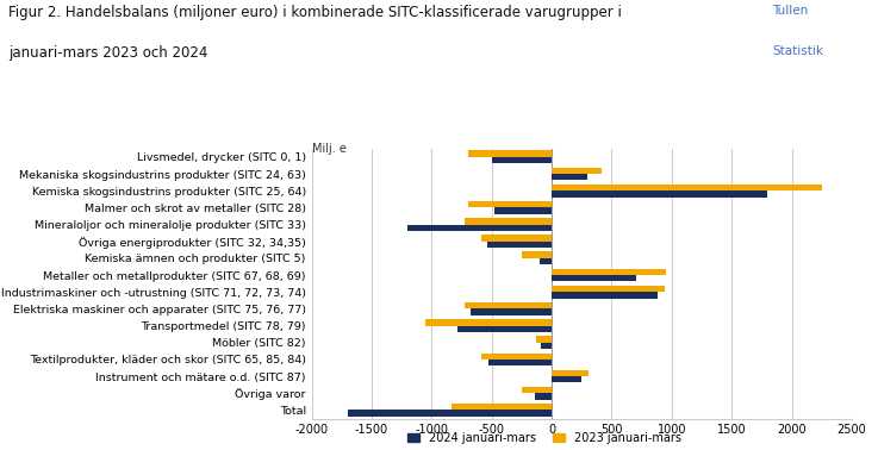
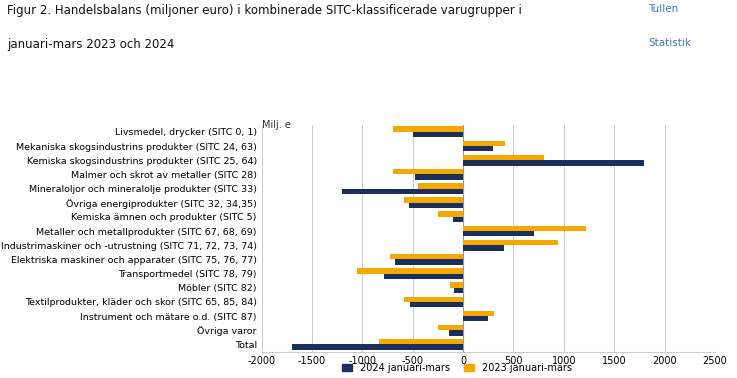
2023 januari-mars/Kemiska skogsindustrins produkter (SITC 25, 64): 2250 -> 800
2023 januari-mars/Mineraloljor och mineralolje produkter (SITC 33): -730 -> -450
2023 januari-mars/Metaller och metallprodukter (SITC 67, 68, 69): 950 -> 1220
2024 januari-mars/Industrimaskiner och -utrustning (SITC 71, 72, 73, 74): 880 -> 410
